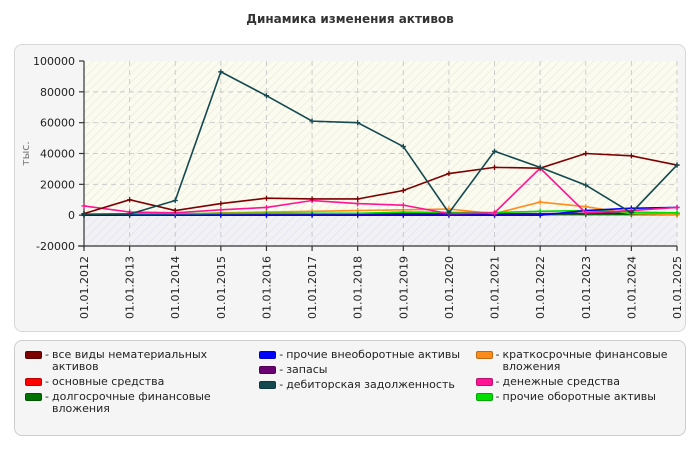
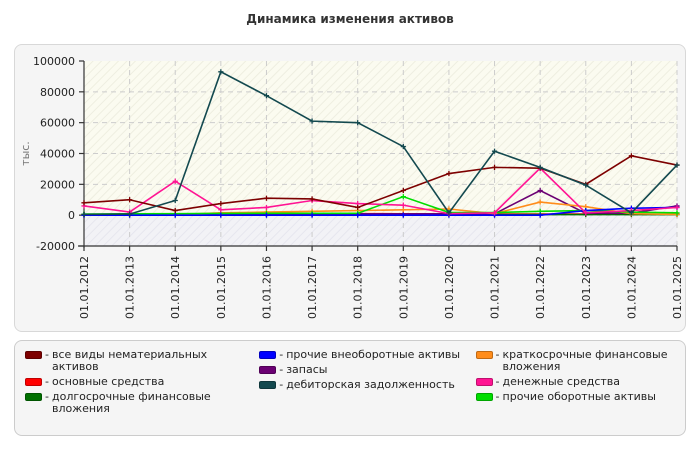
все виды нематериальных активов/01.01.2012: 1000 -> 8000
денежные средства/01.01.2014: 2000 -> 22000
все виды нематериальных активов/01.01.2018: 10000 -> 5000
прочие оборотные активы/01.01.2019: 2000 -> 12000
запасы/01.01.2022: 1000 -> 16000
все виды нематериальных активов/01.01.2023: 40000 -> 20000
запасы/01.01.2025: 1000 -> 6000
